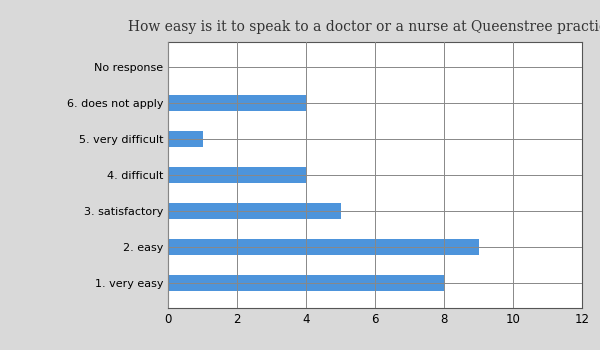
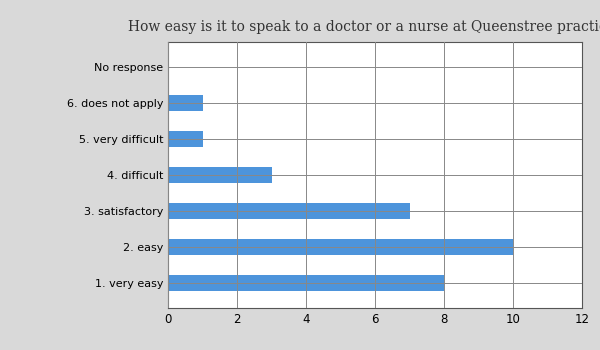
6. does not apply: 4 -> 1
4. difficult: 4 -> 3
3. satisfactory: 5 -> 7
2. easy: 9 -> 10
